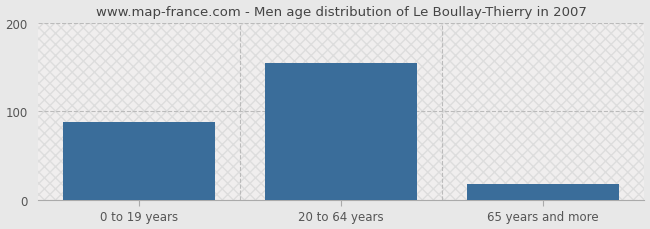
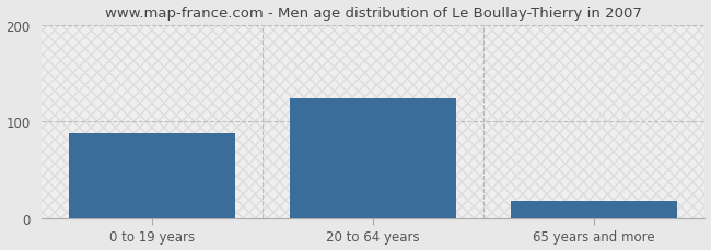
20 to 64 years: 155 -> 124
